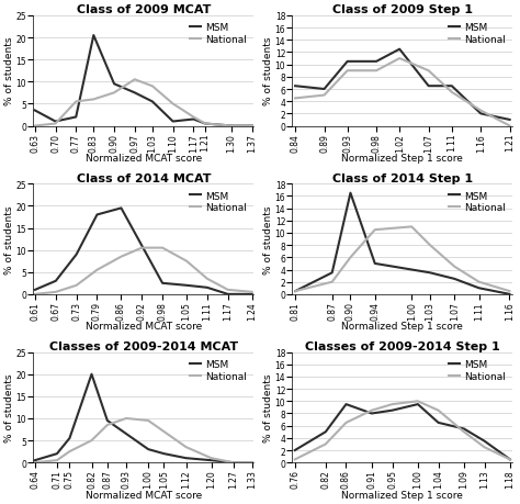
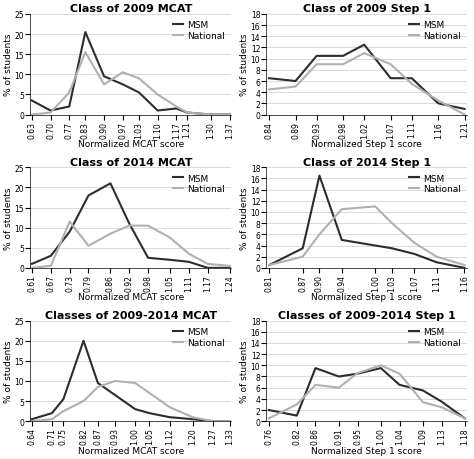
Class of 2009 MCAT/National/0.83: 6.0 -> 15.5
Class of 2014 MCAT/National/0.73: 2.0 -> 11.5
Class of 2014 MCAT/MSM/0.86: 19.5 -> 21.0
Classes of 2009-2014 Step 1/MSM/0.82: 5.0 -> 1.0
Classes of 2009-2014 Step 1/National/0.91: 8.5 -> 6.0
Classes of 2009-2014 Step 1/National/0.95: 9.5 -> 8.6
Classes of 2009-2014 Step 1/National/1.09: 5.0 -> 3.4
